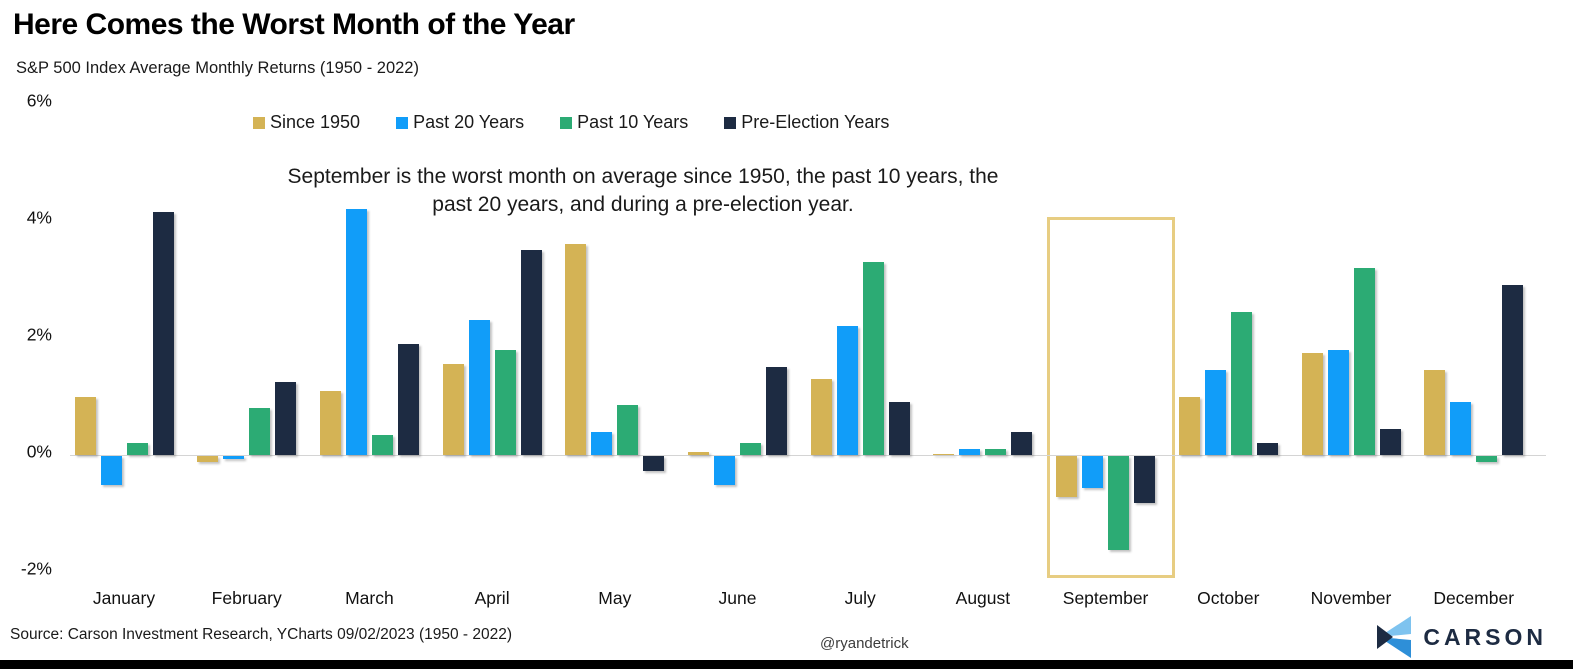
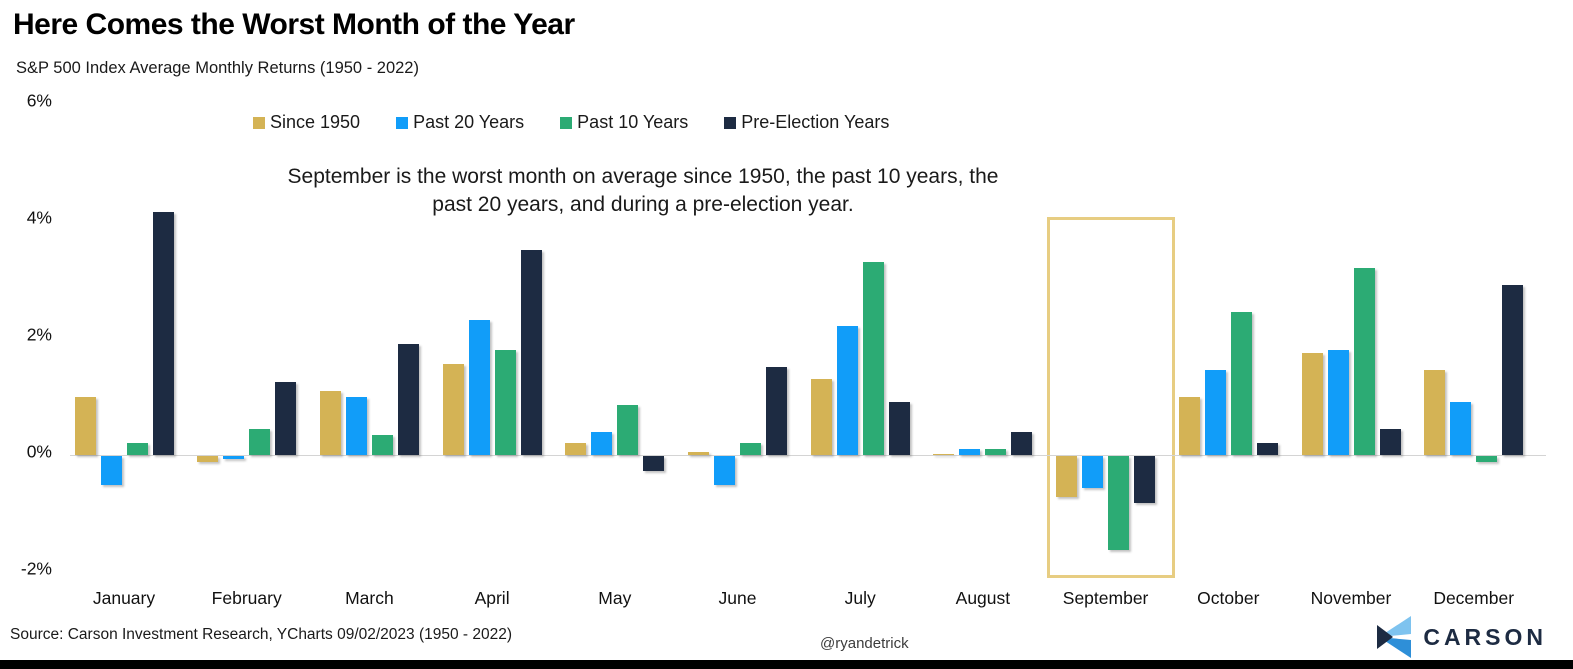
Past 10 Years/February: 0.8% -> 0.5%
Past 20 Years/March: 4.2% -> 1.0%
Since 1950/May: 3.6% -> 0.2%
